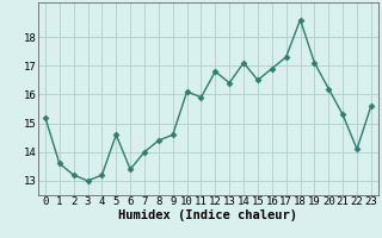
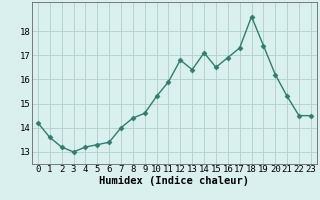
0: 15.2 -> 14.2
5: 14.6 -> 13.3
10: 16.1 -> 15.3
19: 17.1 -> 17.4
22: 14.1 -> 14.5
23: 15.6 -> 14.5
